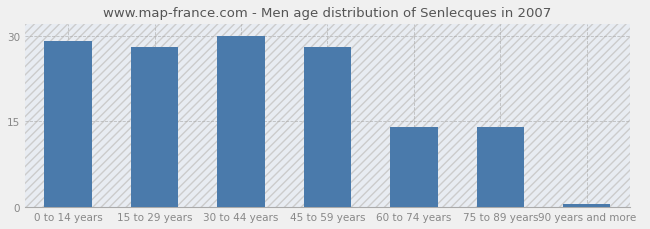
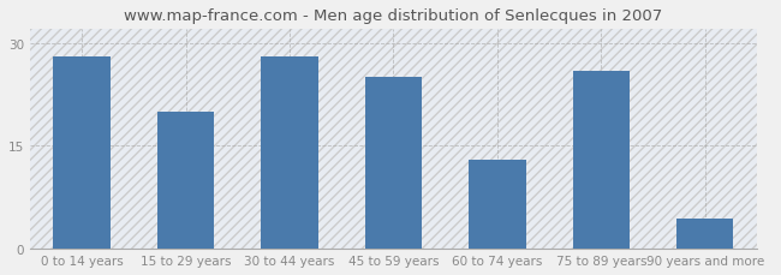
0 to 14 years: 29.0 -> 28.0
15 to 29 years: 28.0 -> 20.0
30 to 44 years: 30.0 -> 28.0
45 to 59 years: 28.0 -> 25.0
60 to 74 years: 14.0 -> 13.0
75 to 89 years: 14.0 -> 26.0
90 years and more: 0.5 -> 4.4
